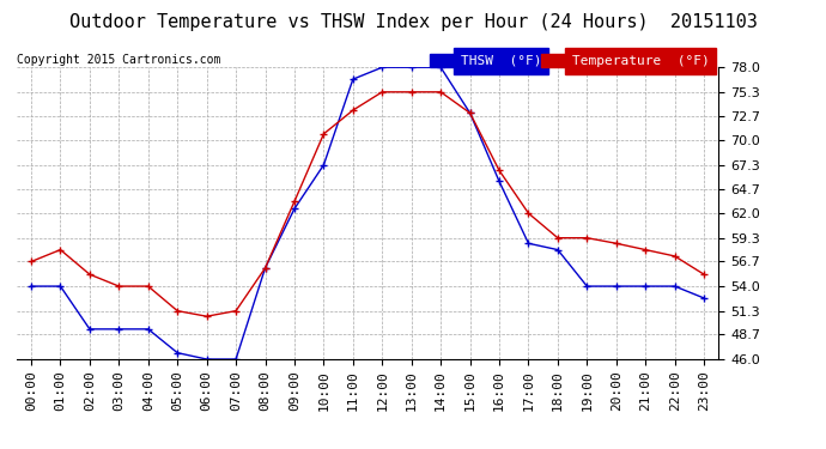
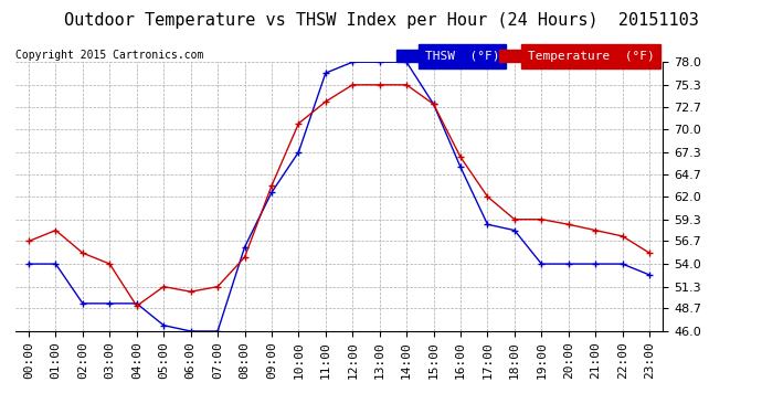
Temperature (°F)/04:00: 54.0 -> 49.0
Temperature (°F)/08:00: 56.0 -> 54.8
